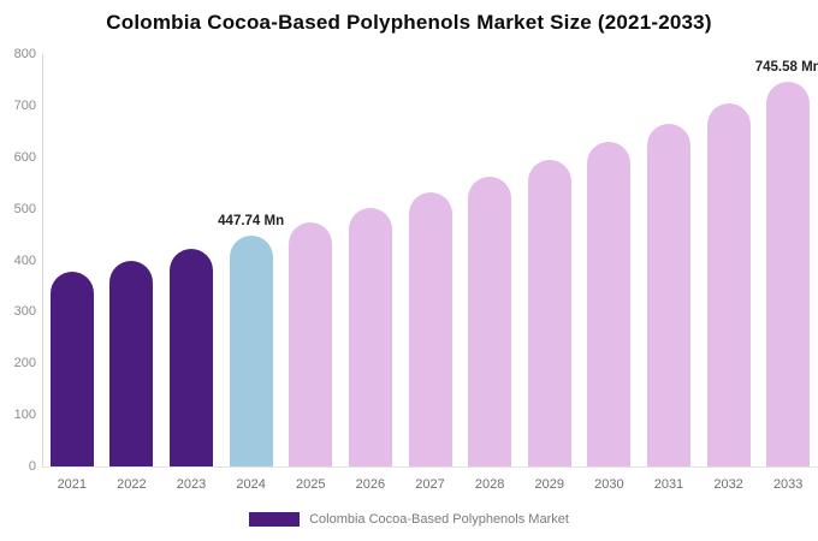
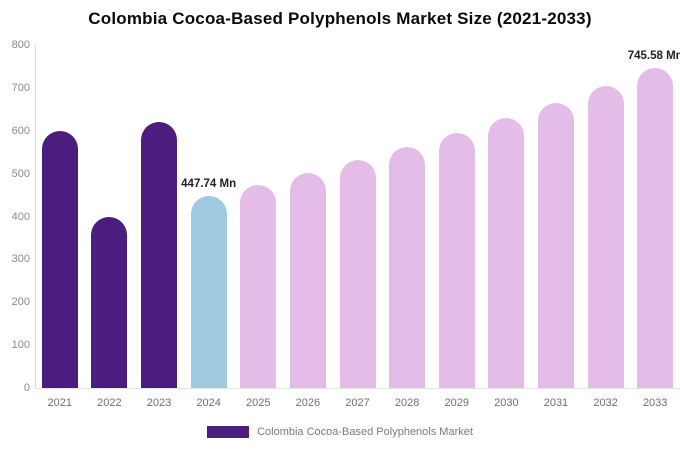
2021: 380 -> 600
2023: 420 -> 620
